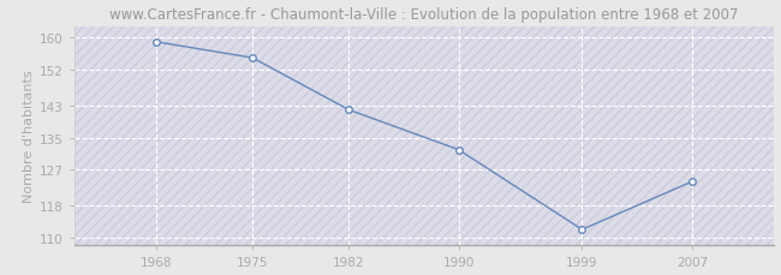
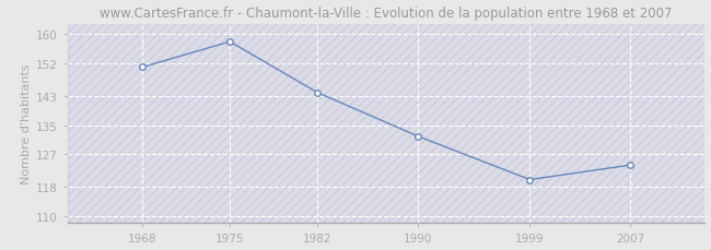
1968: 159 -> 151
1975: 155 -> 158
1982: 142 -> 144
1999: 112 -> 120
